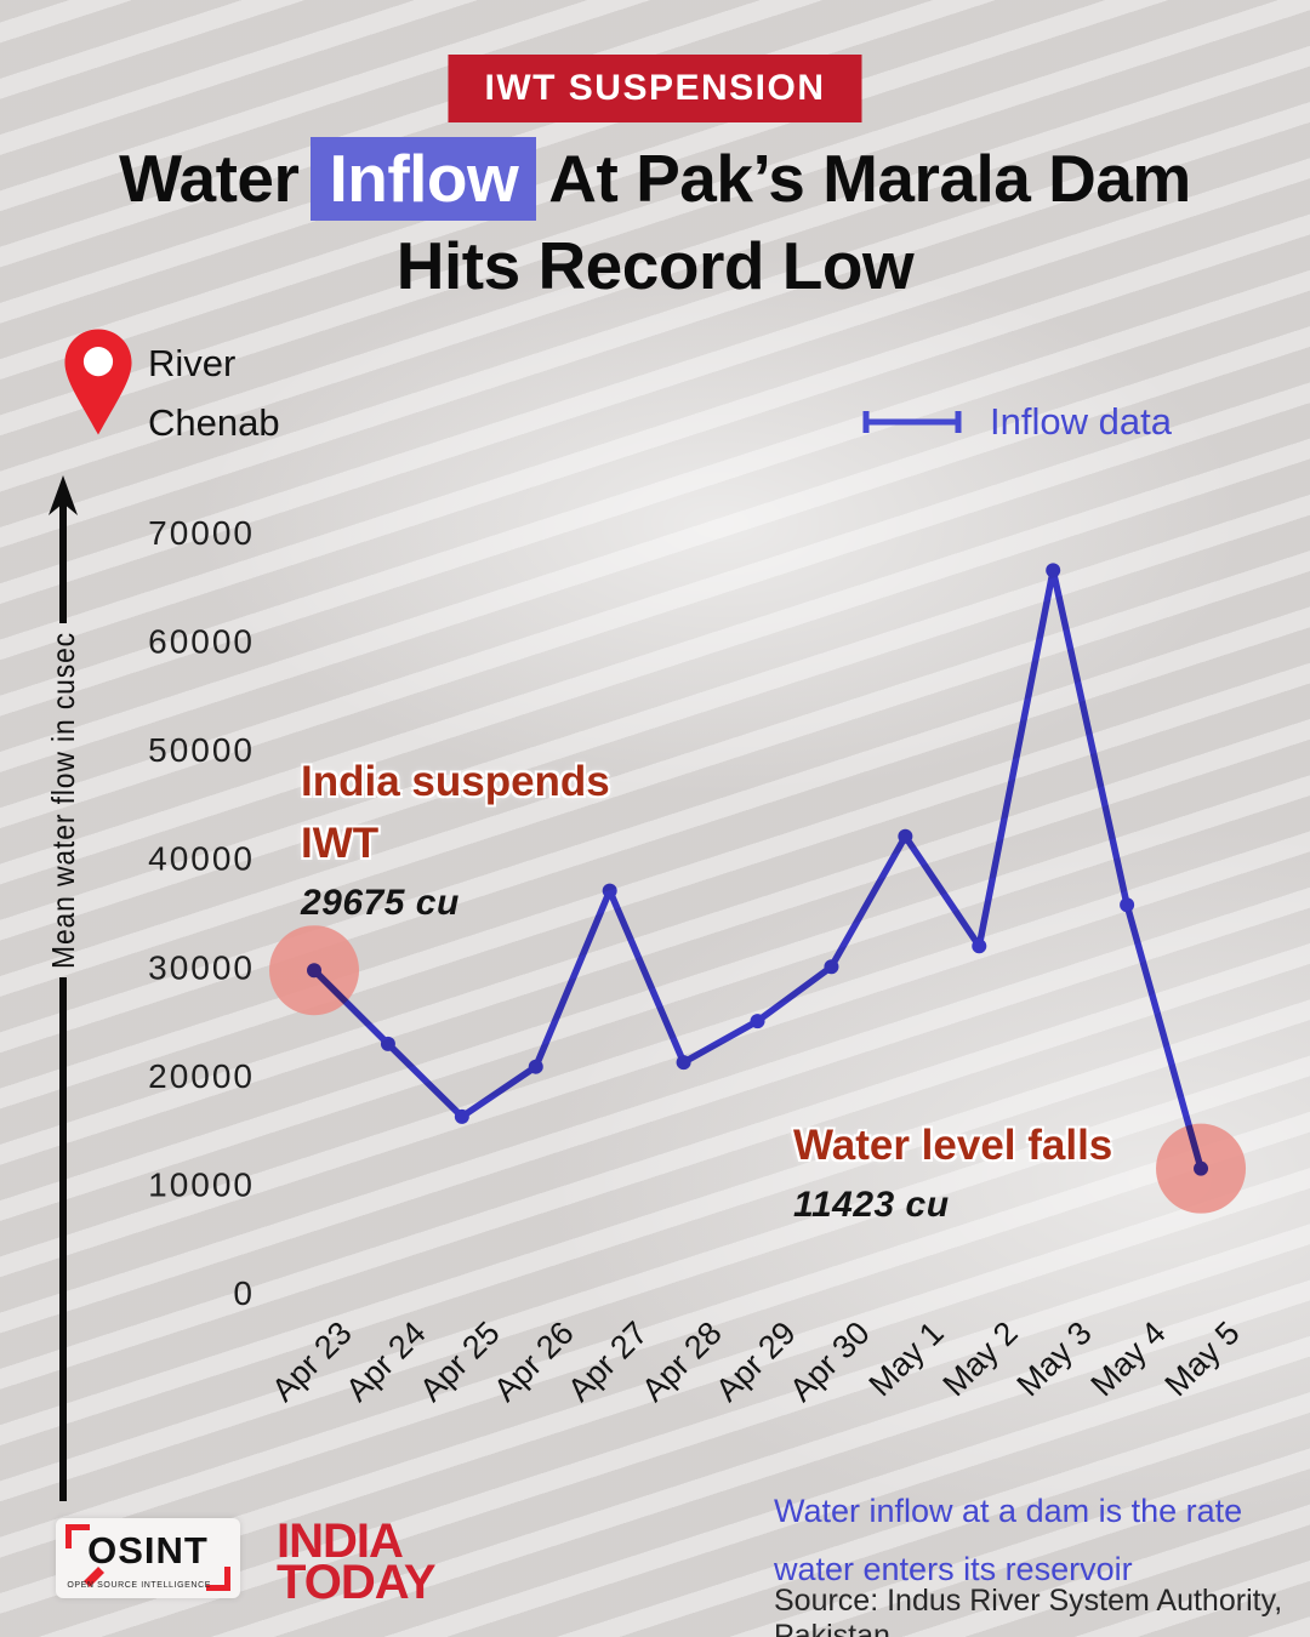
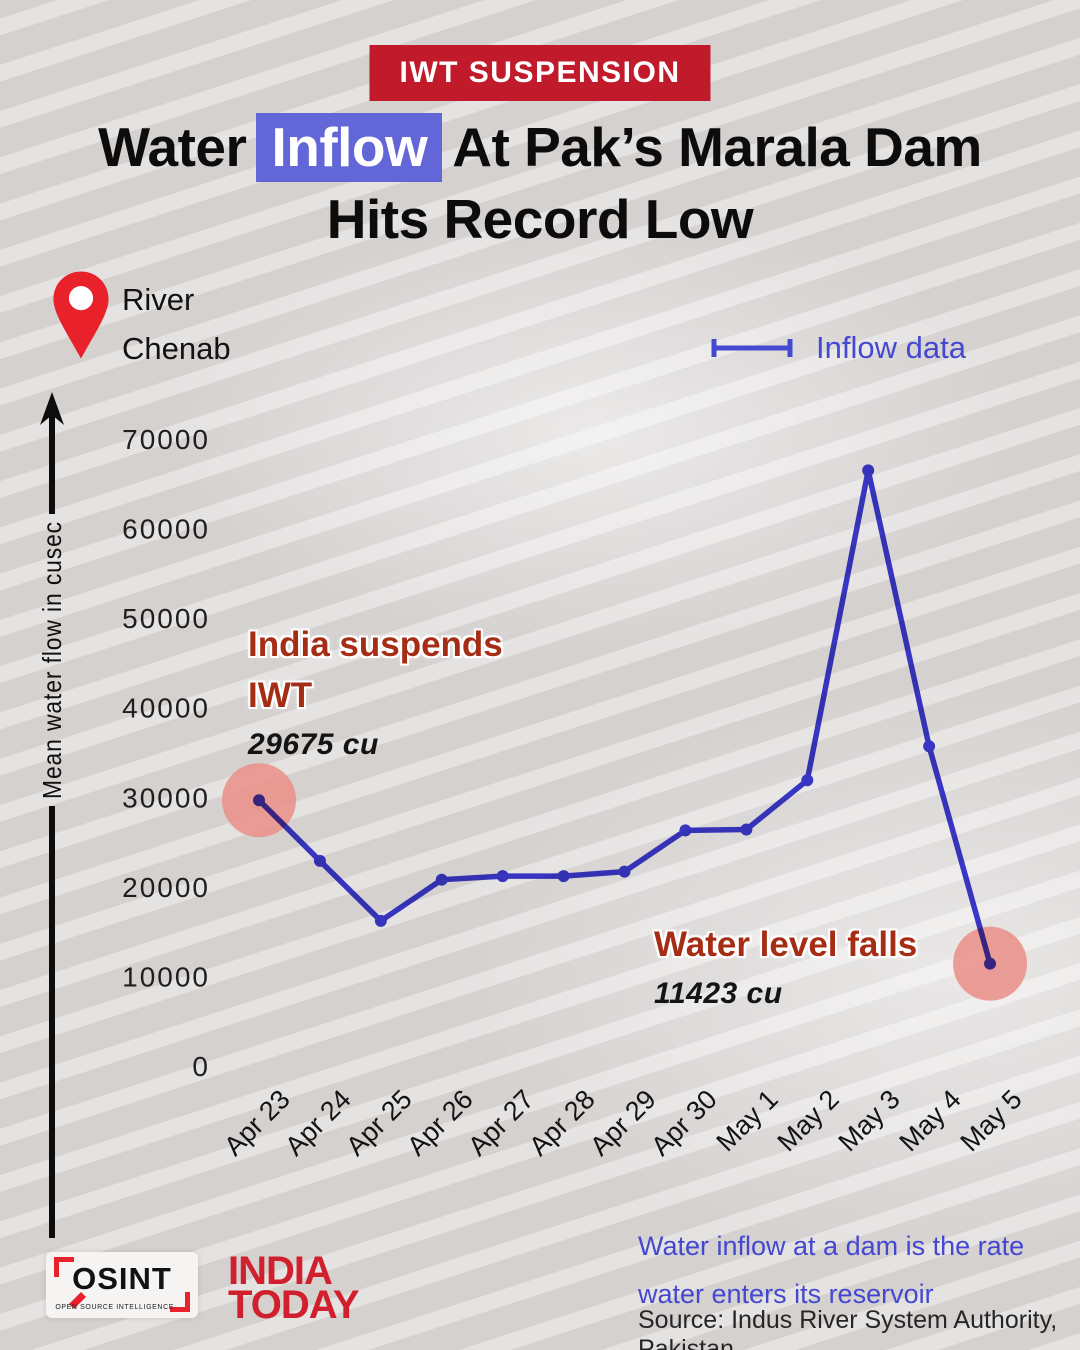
Apr 27: 37000 -> 21000
Apr 29: 25000 -> 22000
Apr 30: 30000 -> 26000
May 1: 42000 -> 26000
